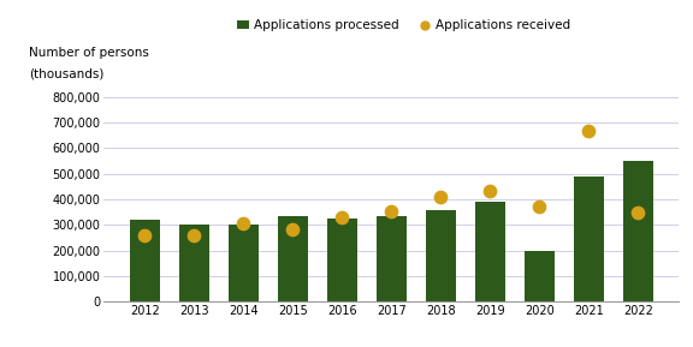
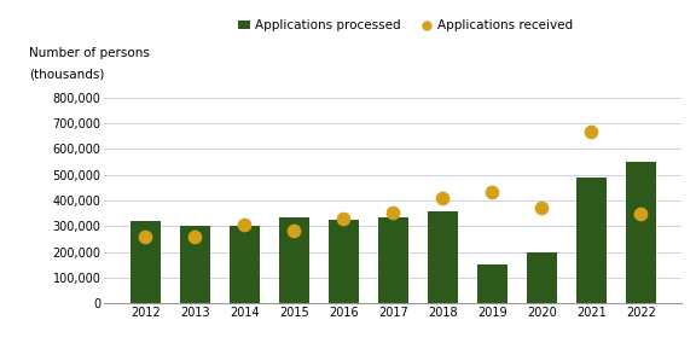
Applications processed/2019: 390,000 -> 150,000
